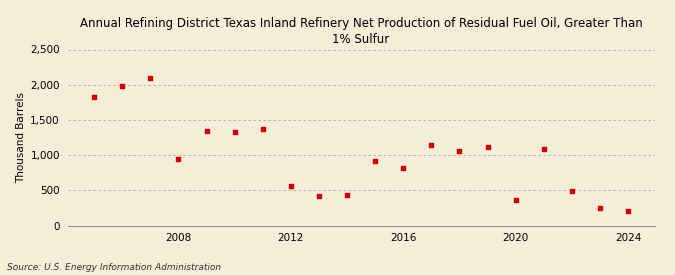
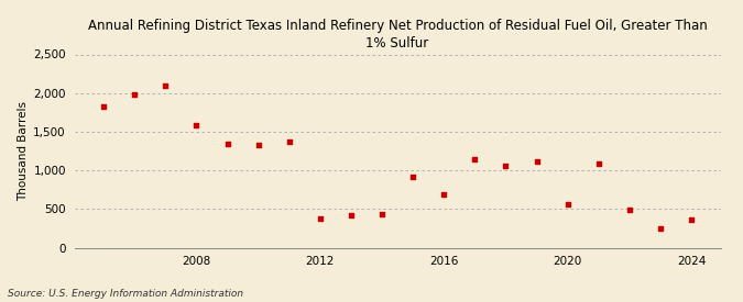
2008: 940 -> 1,590
2012: 560 -> 370
2016: 820 -> 690
2020: 360 -> 560
2024: 200 -> 360
